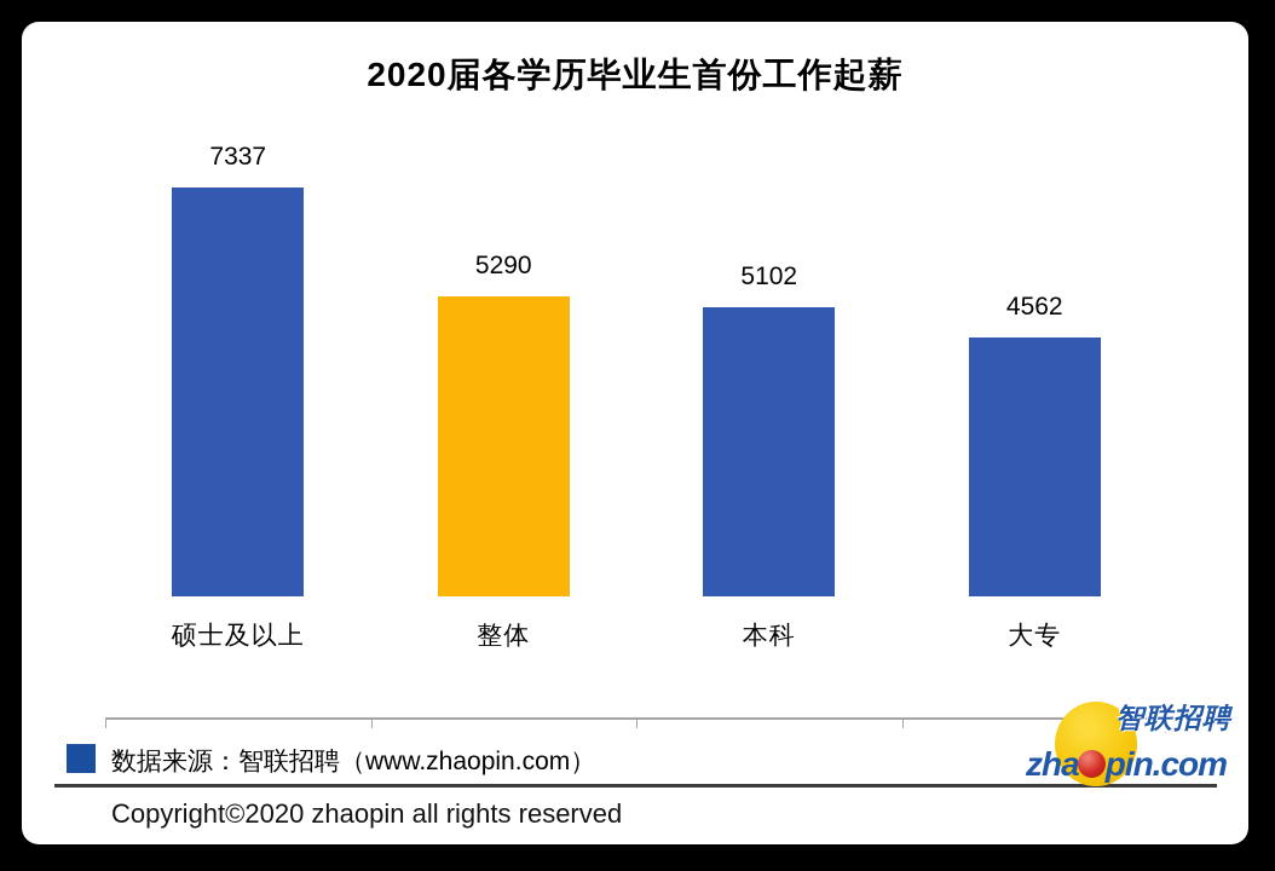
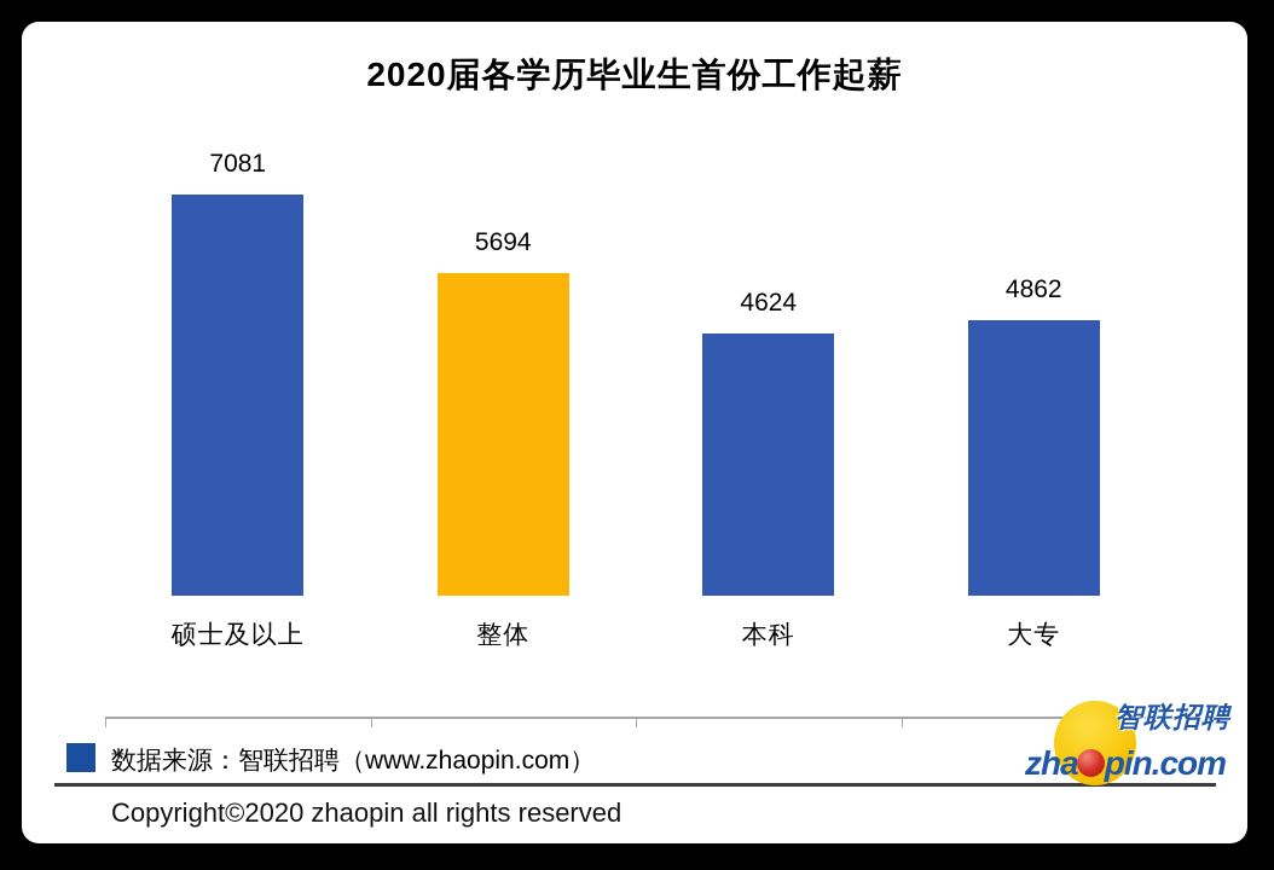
硕士及以上: 7337 -> 7081
整体: 5290 -> 5694
本科: 5102 -> 4624
大专: 4562 -> 4862
